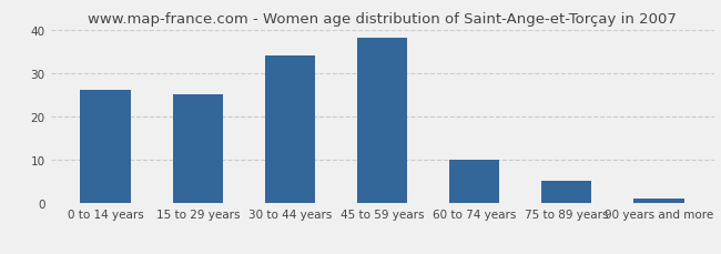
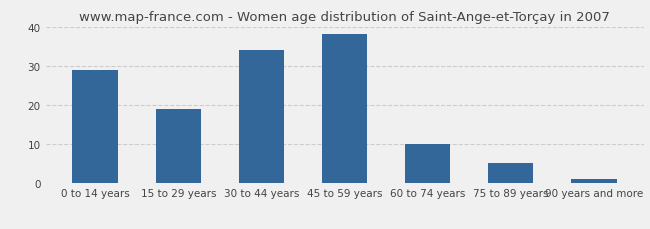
0 to 14 years: 26 -> 29
15 to 29 years: 25 -> 19
